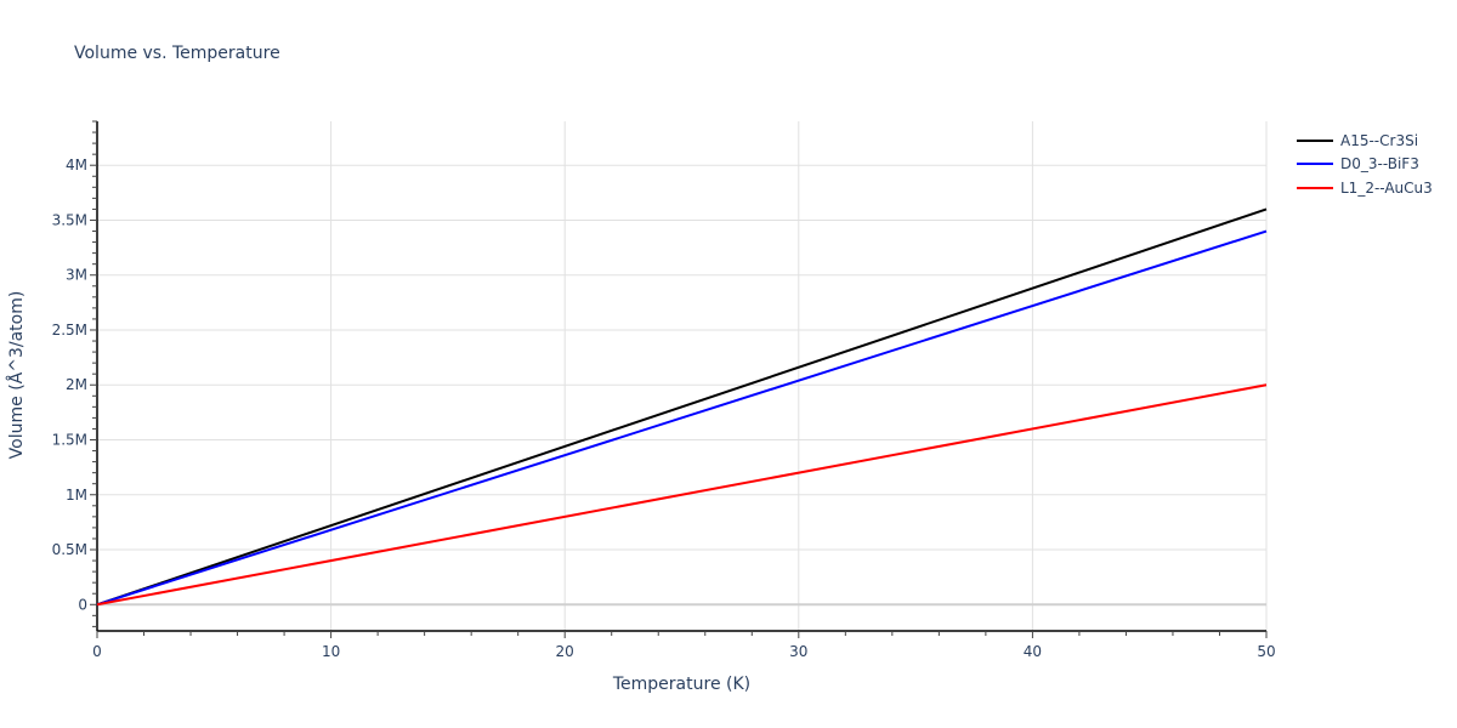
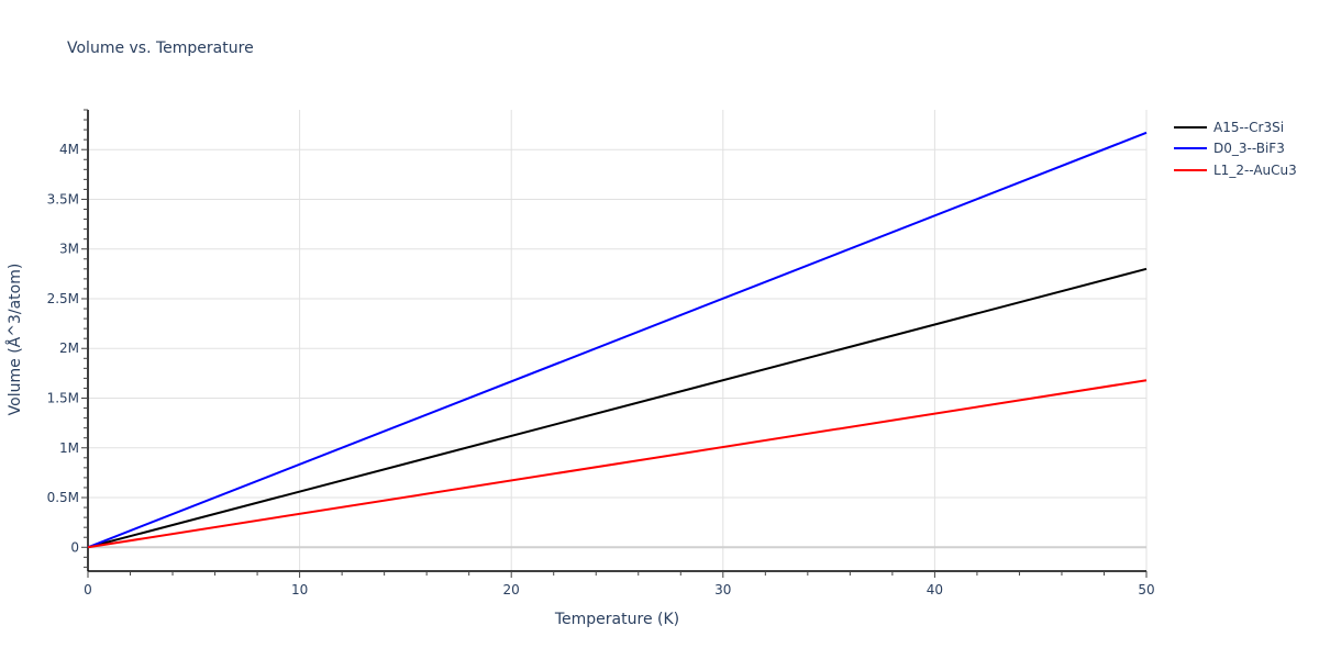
A15--Cr3Si/50: 3.6M -> 2.8M
D0_3--BiF3/50: 3.4M -> 4.2M
L1_2--AuCu3/50: 2.0M -> 1.7M
